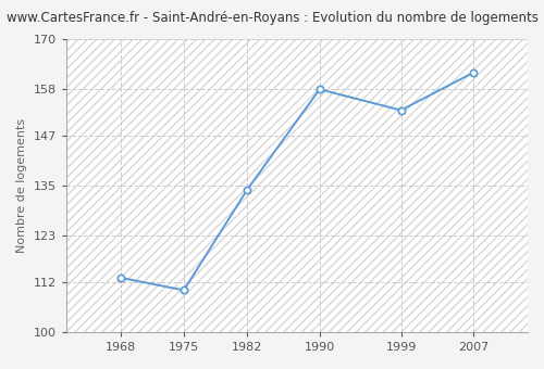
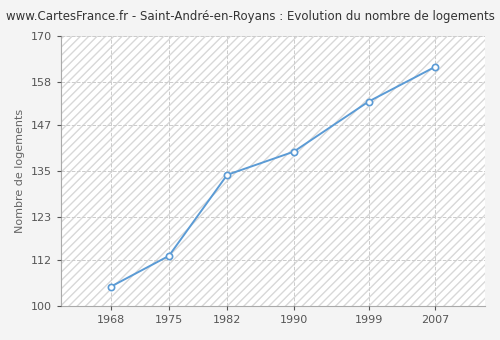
1968: 113 -> 105
1975: 110 -> 113
1990: 158 -> 140
